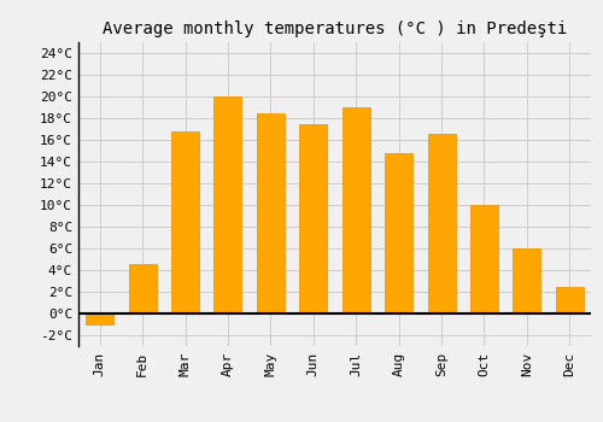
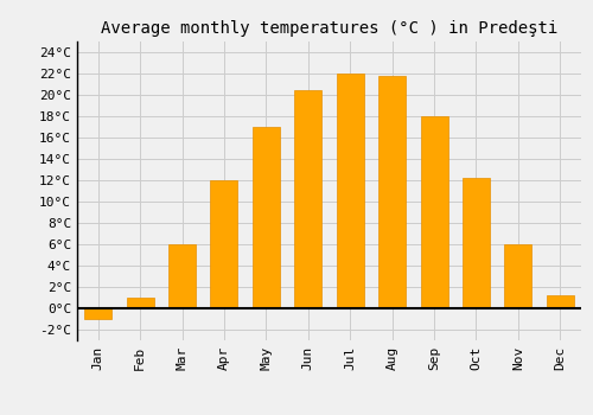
Feb: 4.6°C -> 1.0°C
Mar: 16.8°C -> 6.0°C
Apr: 20.0°C -> 12.0°C
May: 18.4°C -> 17.0°C
Jun: 17.4°C -> 20.5°C
Jul: 19.0°C -> 22.0°C
Aug: 14.8°C -> 21.8°C
Sep: 16.6°C -> 18.0°C
Oct: 10.0°C -> 12.2°C
Dec: 2.4°C -> 1.2°C
